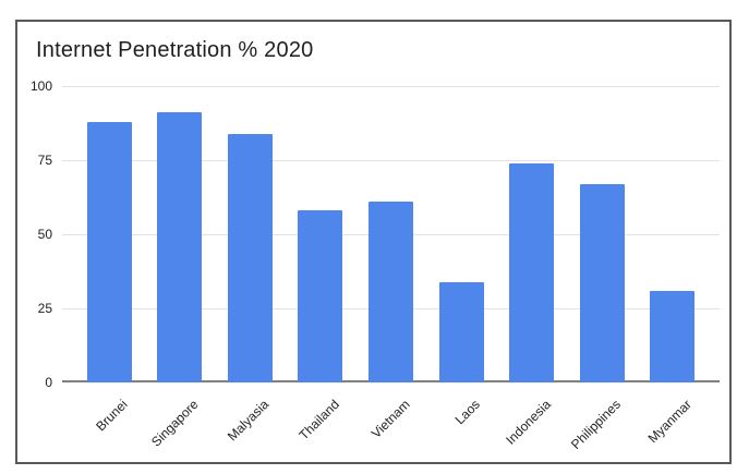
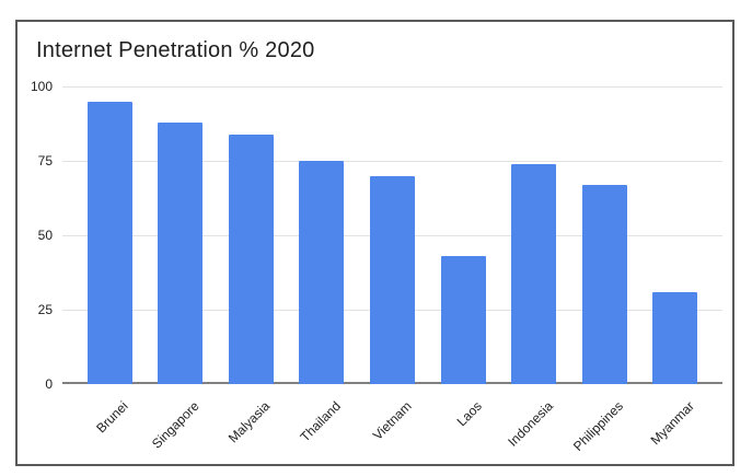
Brunei: 88 -> 95
Singapore: 91 -> 88
Thailand: 58 -> 75
Vietnam: 61 -> 70
Laos: 34 -> 43
